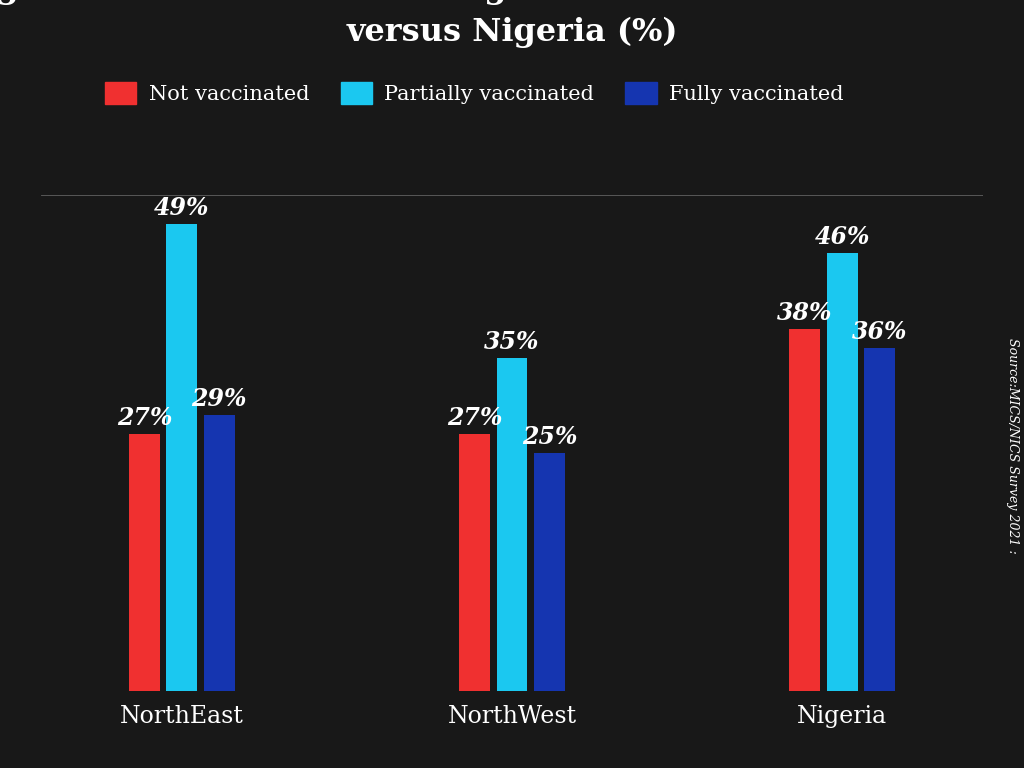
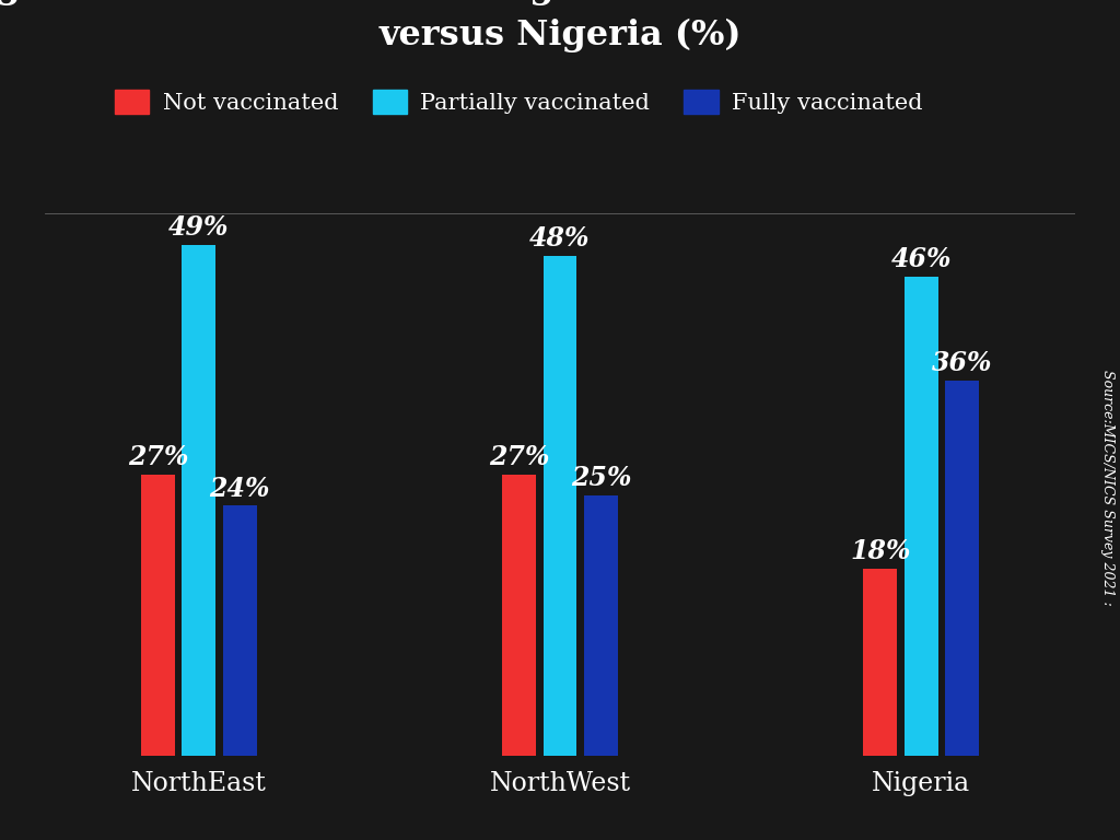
Fully vaccinated/NorthEast: 29% -> 24%
Partially vaccinated/NorthWest: 35% -> 48%
Not vaccinated/Nigeria: 38% -> 18%
